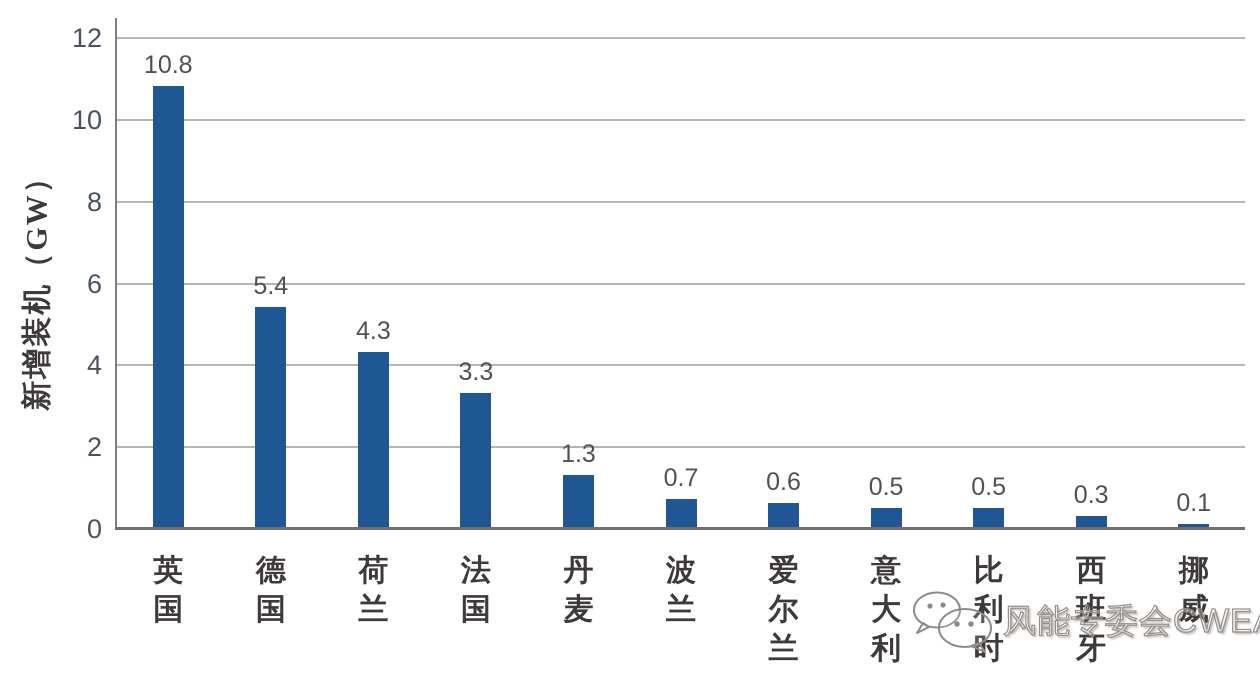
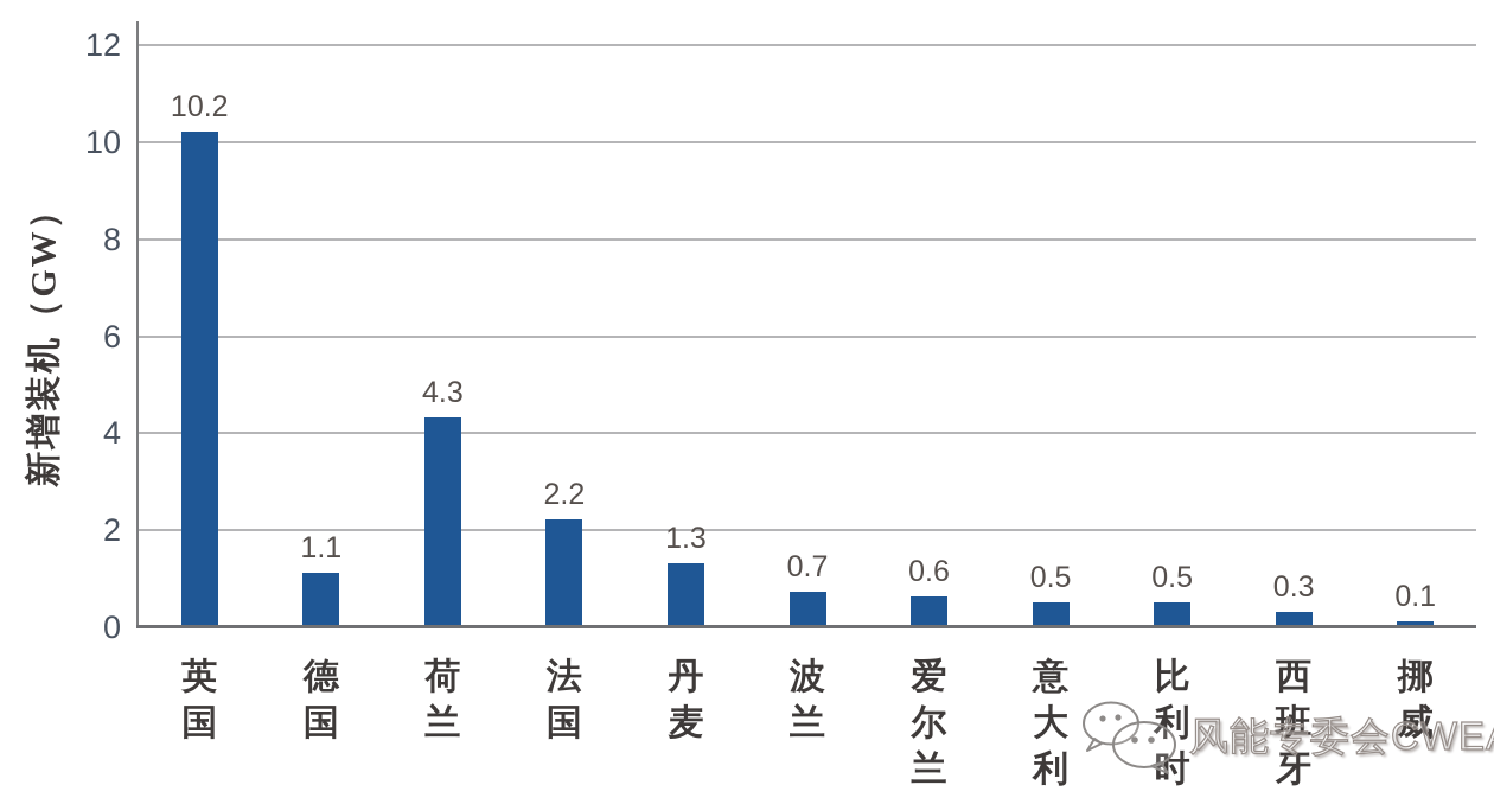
英国: 10.8 -> 10.2
德国: 5.4 -> 1.1
法国: 3.3 -> 2.2
